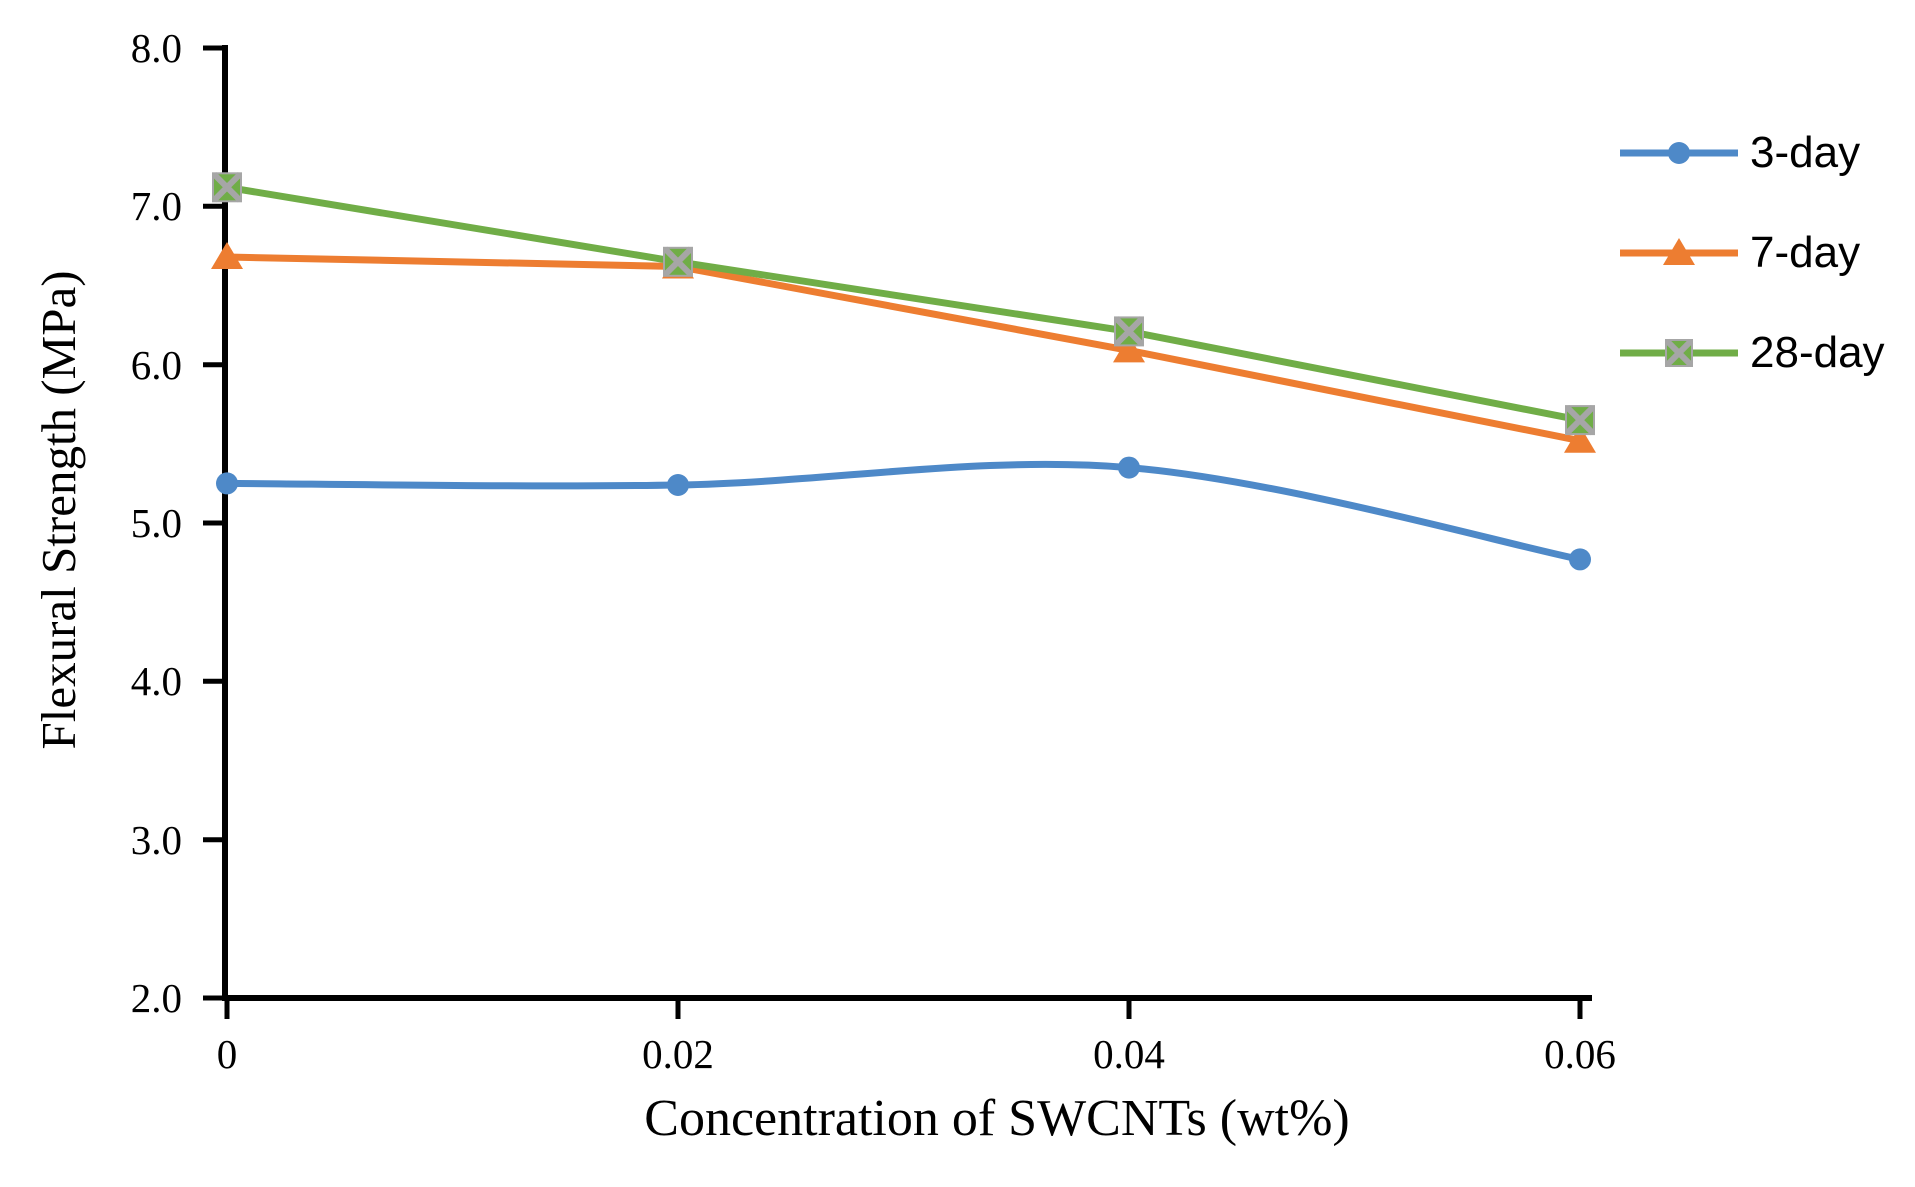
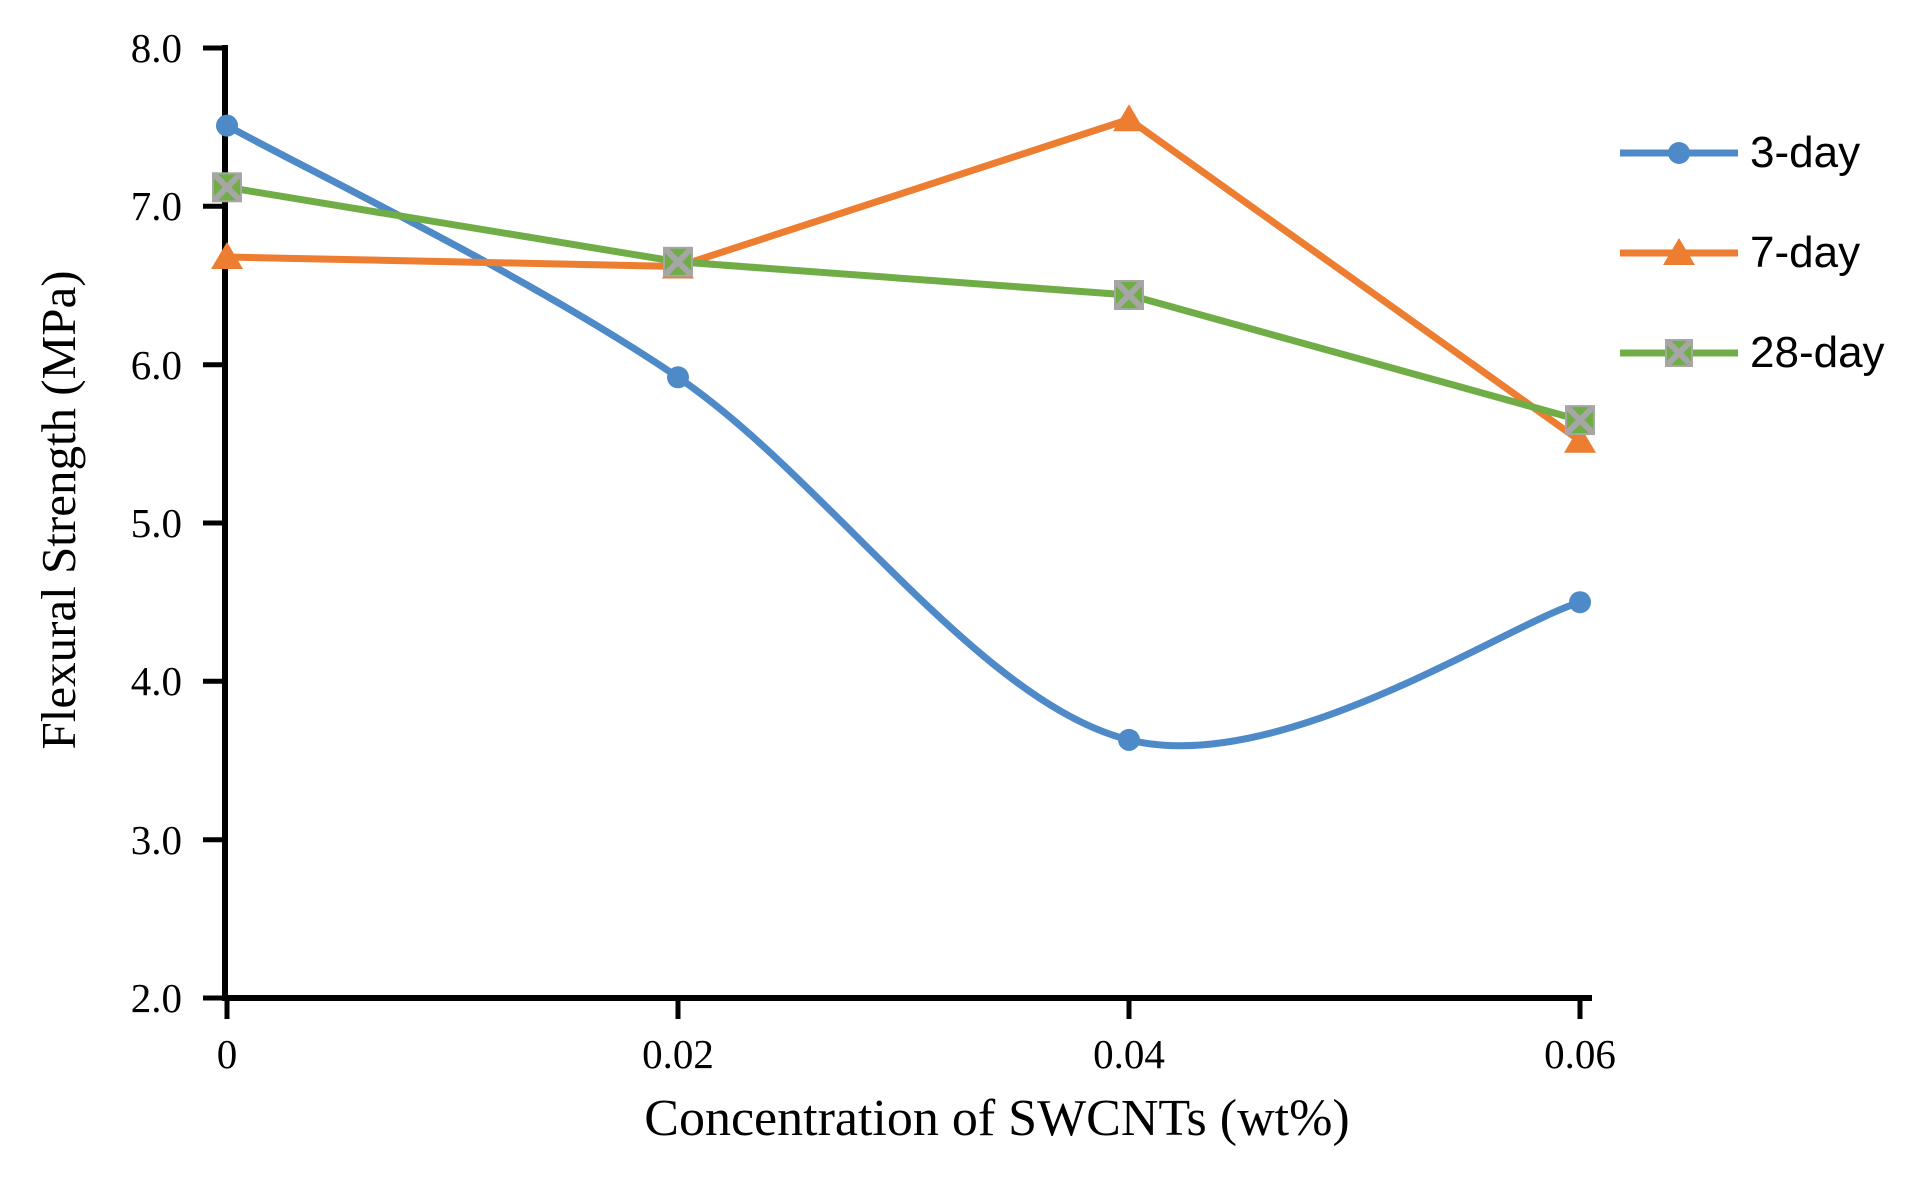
3-day/0: 5.25 -> 7.51
3-day/0.02: 5.24 -> 5.92
3-day/0.04: 5.35 -> 3.63
7-day/0.04: 6.09 -> 7.55
28-day/0.04: 6.21 -> 6.44
3-day/0.06: 4.77 -> 4.50
